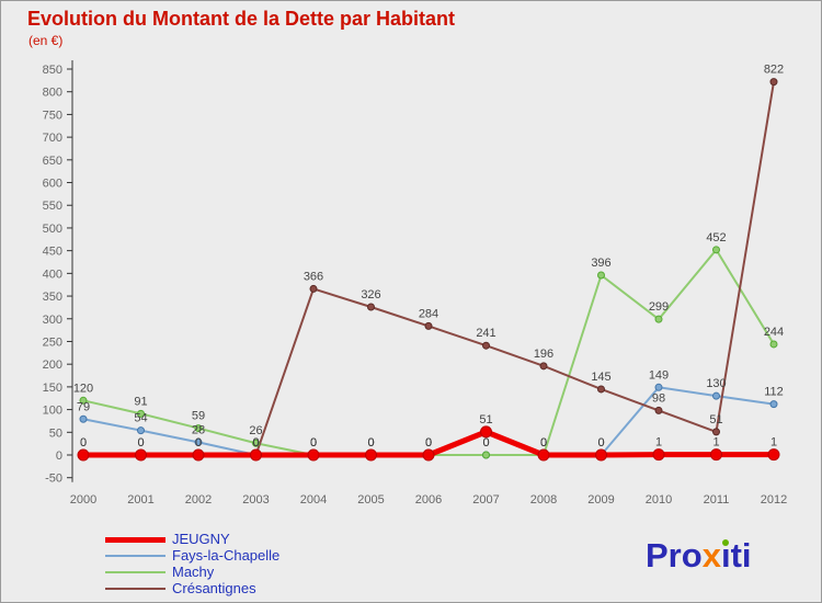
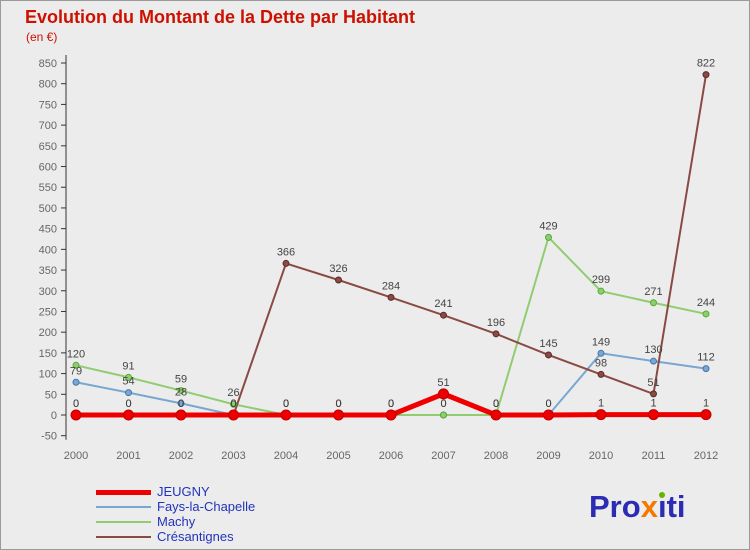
Machy/2009: 396 -> 429
Machy/2011: 452 -> 271
